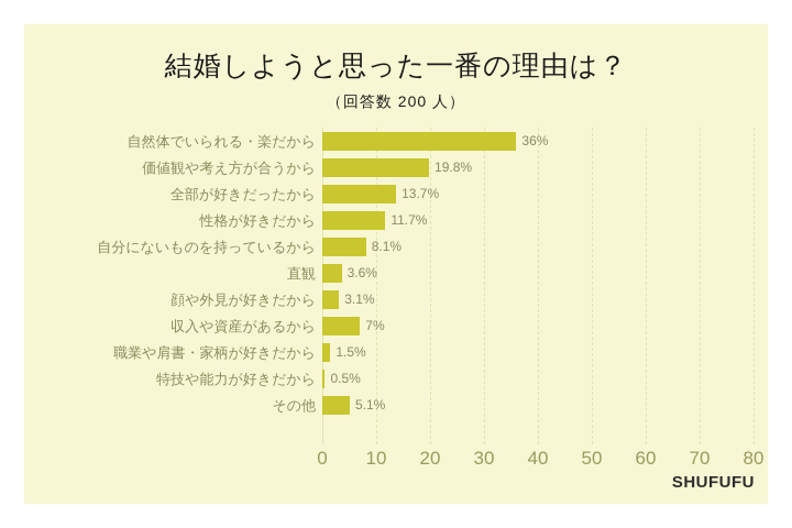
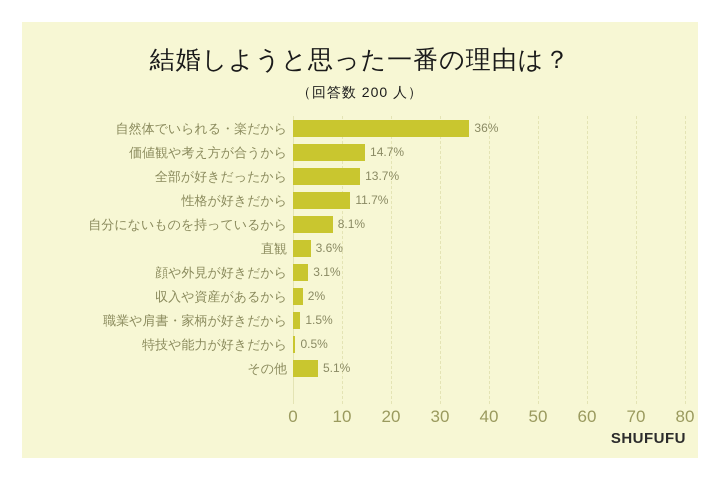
価値観や考え方が合うから: 19.8% -> 14.7%
収入や資産があるから: 7% -> 2%
